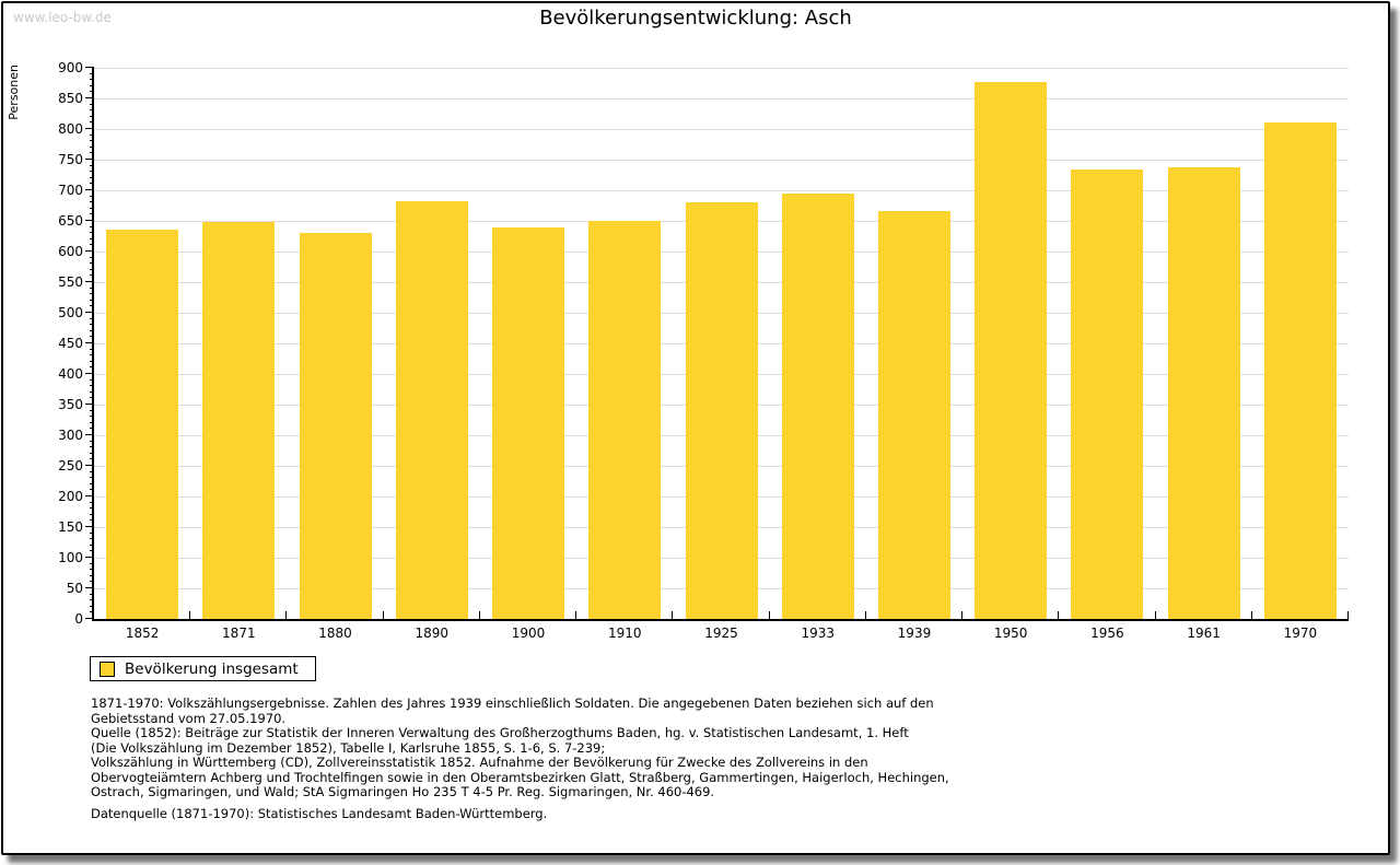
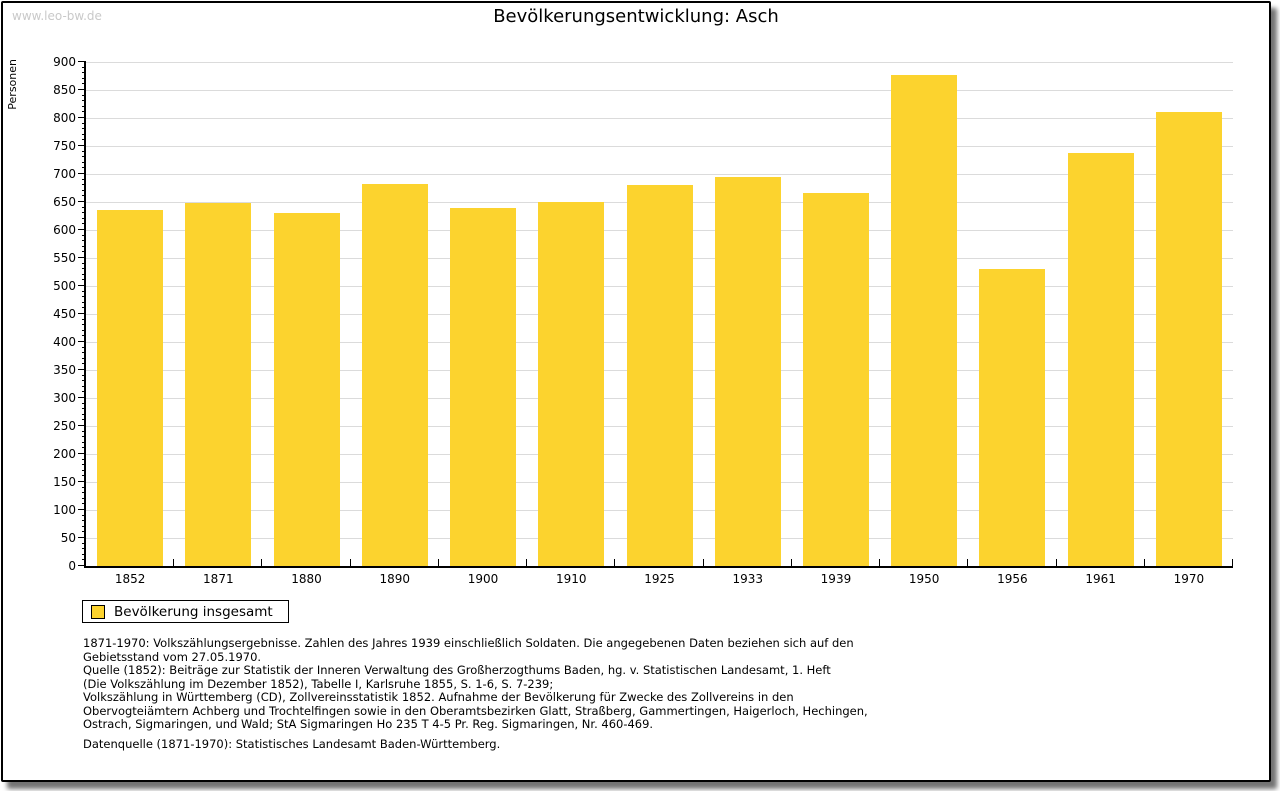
1956: 730 -> 530
